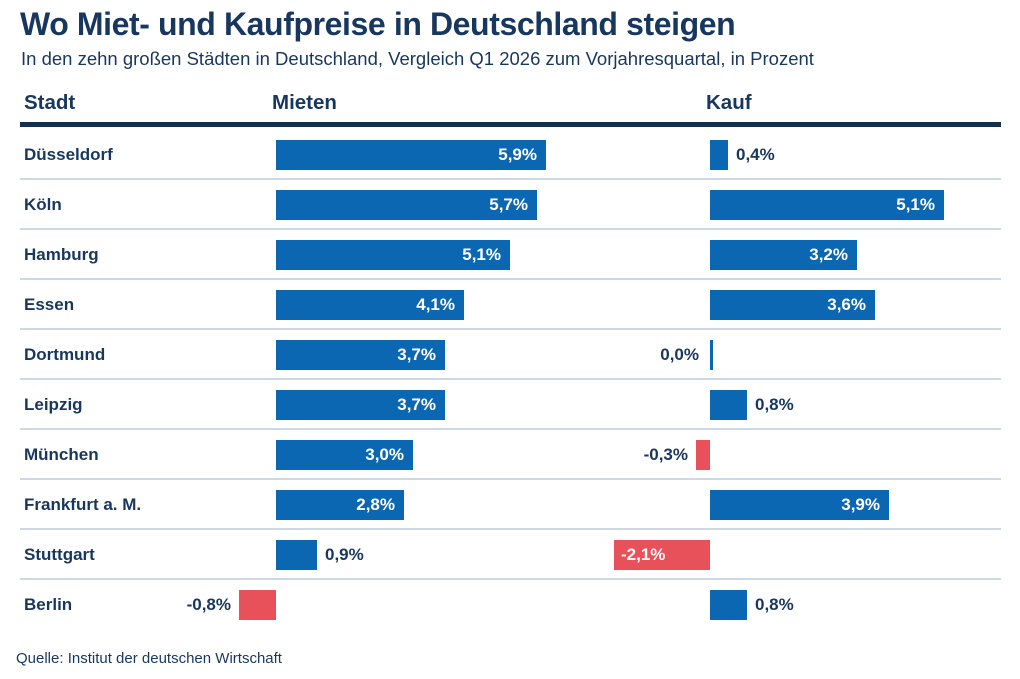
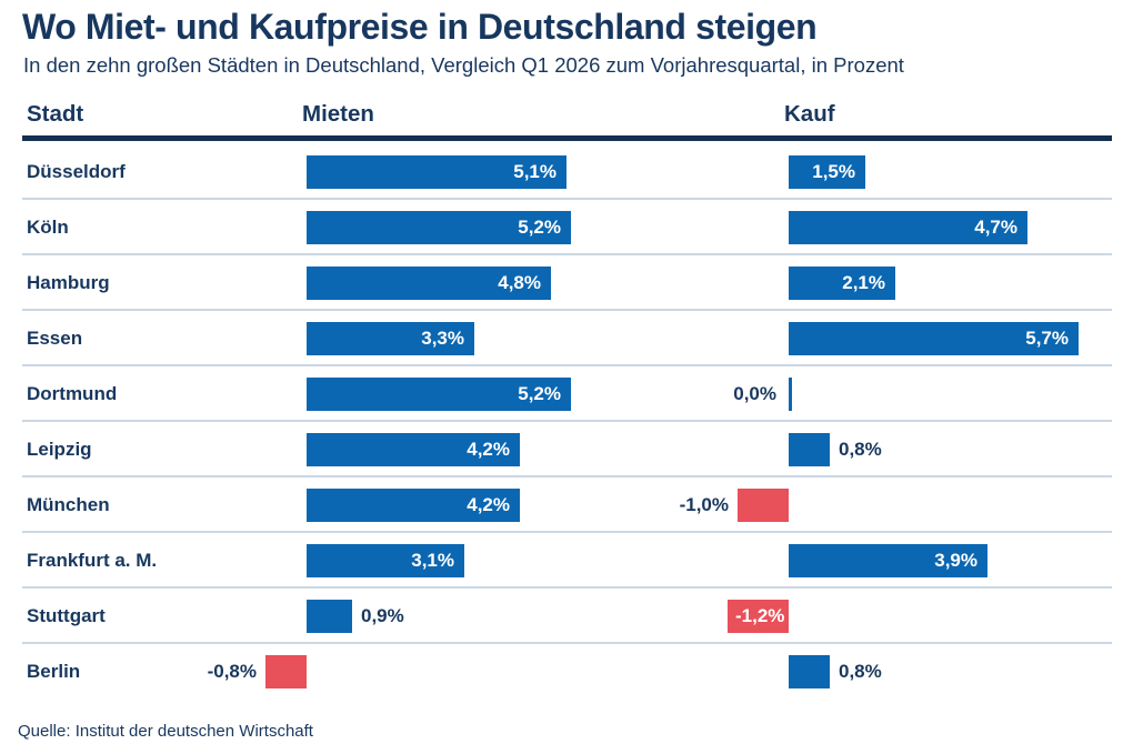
Mieten/Düsseldorf: 5,9% -> 5,1%
Kauf/Düsseldorf: 0,4% -> 1,5%
Mieten/Köln: 5,7% -> 5,2%
Kauf/Köln: 5,1% -> 4,7%
Mieten/Hamburg: 5,1% -> 4,8%
Kauf/Hamburg: 3,2% -> 2,1%
Mieten/Essen: 4,1% -> 3,3%
Kauf/Essen: 3,6% -> 5,7%
Mieten/Dortmund: 3,7% -> 5,2%
Mieten/Leipzig: 3,7% -> 4,2%
Mieten/München: 3,0% -> 4,2%
Kauf/München: -0,3% -> -1,0%
Mieten/Frankfurt a. M.: 2,8% -> 3,1%
Kauf/Stuttgart: -2,1% -> -1,2%
